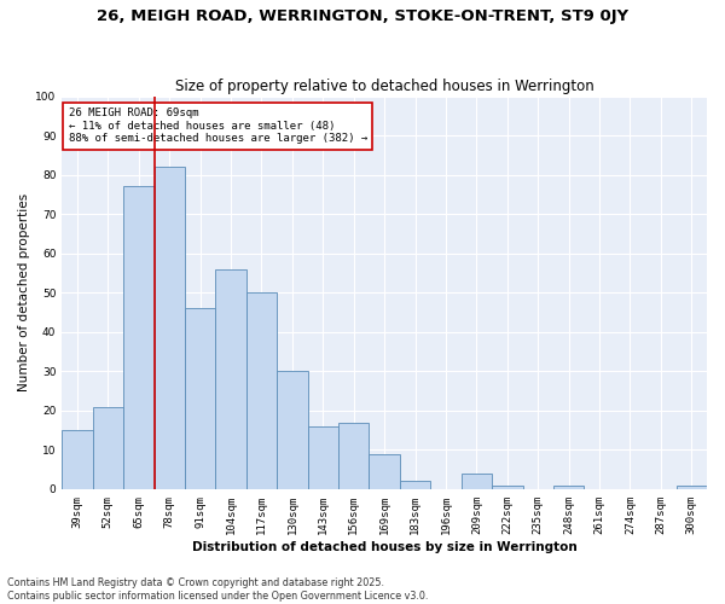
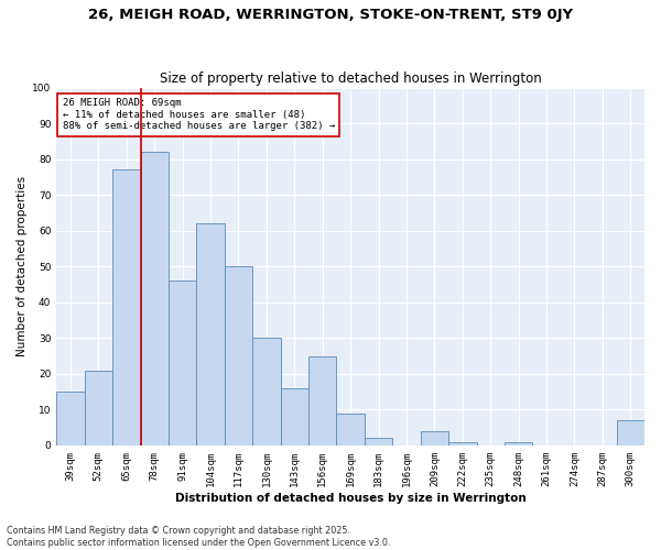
104sqm: 56 -> 62
156sqm: 17 -> 25
300sqm: 1 -> 7
